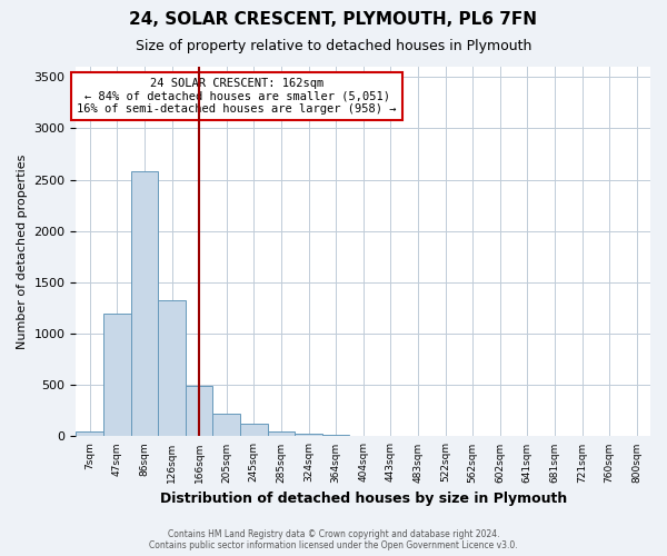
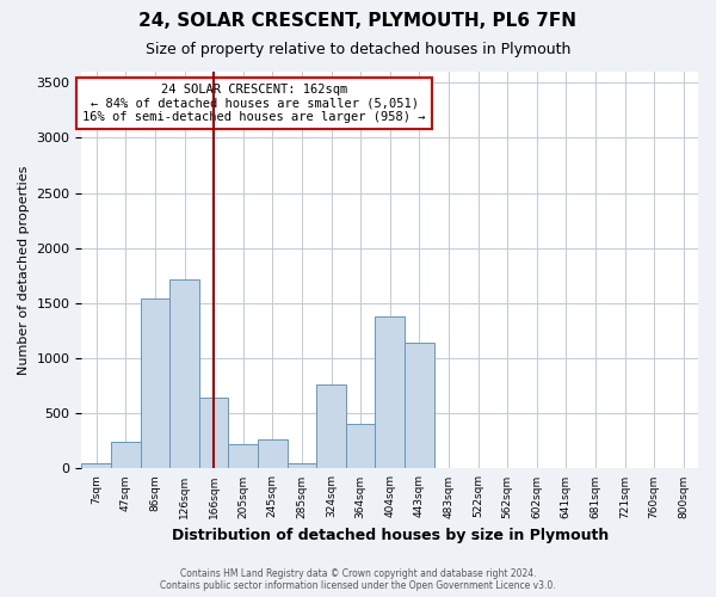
47sqm: 1200 -> 240
86sqm: 2580 -> 1540
126sqm: 1330 -> 1720
166sqm: 490 -> 640
245sqm: 120 -> 260
324sqm: 30 -> 760
364sqm: 20 -> 400
404sqm: 10 -> 1380
443sqm: 0 -> 1140
